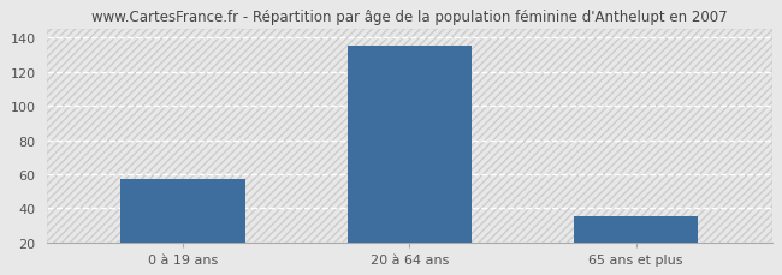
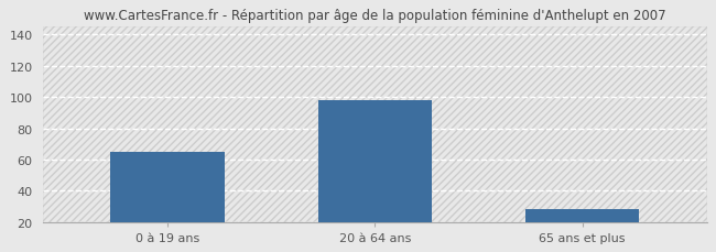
0 à 19 ans: 57 -> 65
20 à 64 ans: 135 -> 98
65 ans et plus: 35 -> 28
